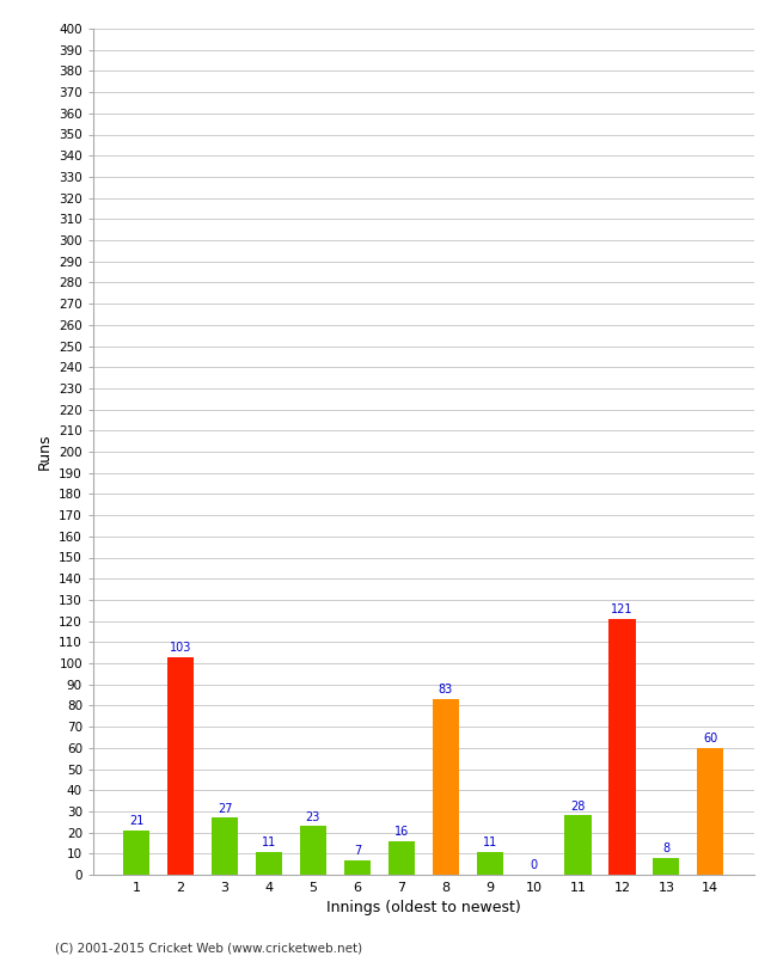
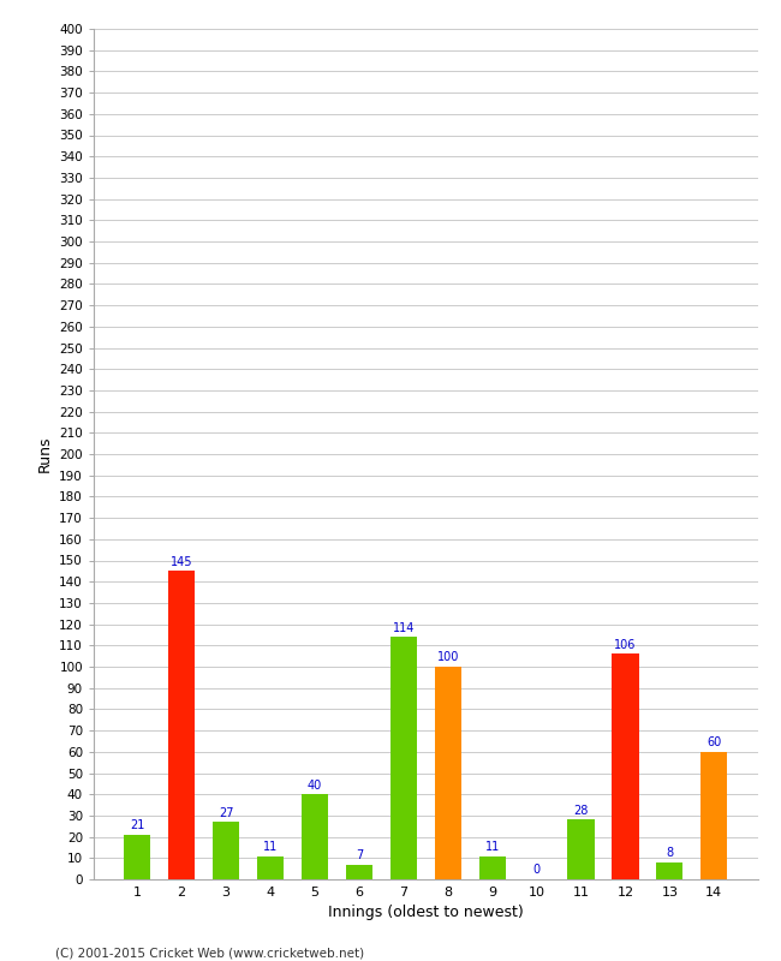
2: 103 -> 145
5: 23 -> 40
7: 16 -> 114
8: 83 -> 100
12: 121 -> 106
